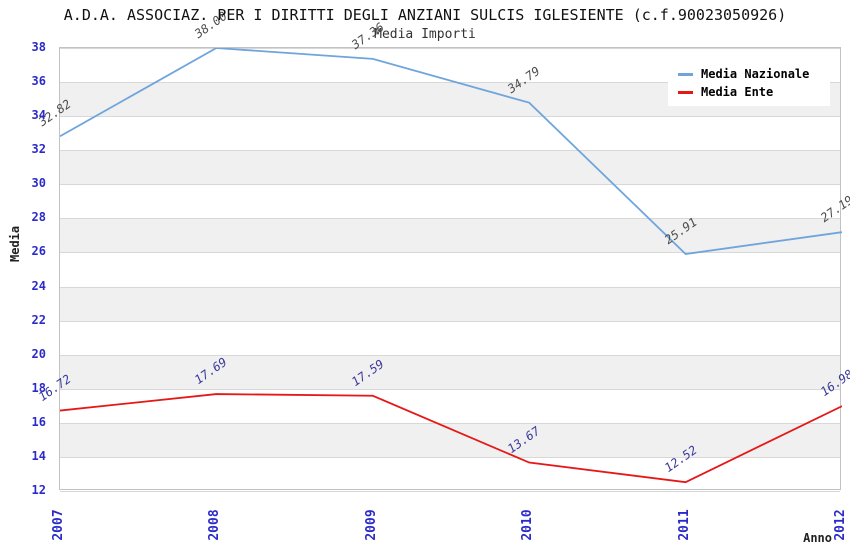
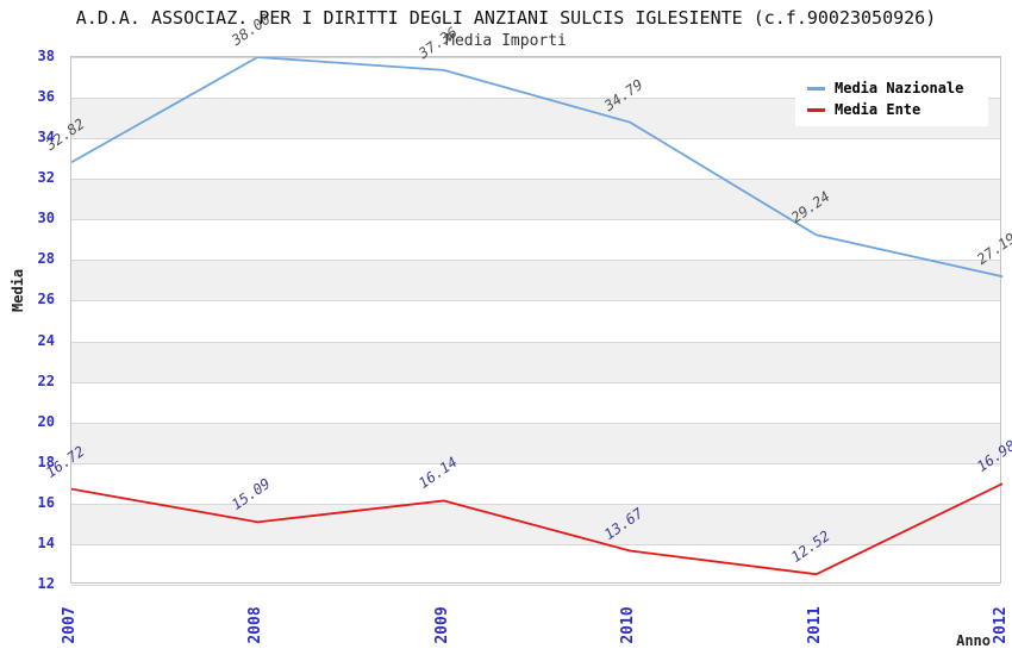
Media Ente/2008: 17.69 -> 15.09
Media Ente/2009: 17.59 -> 16.14
Media Nazionale/2011: 25.91 -> 29.24
